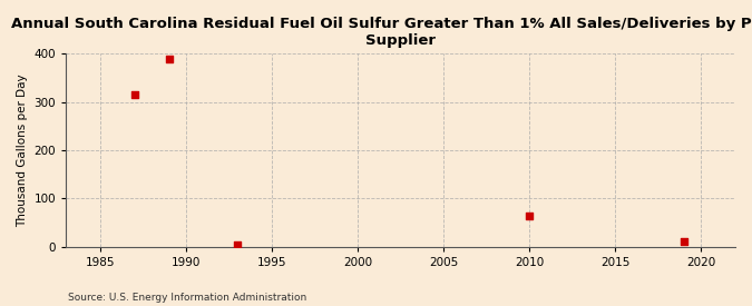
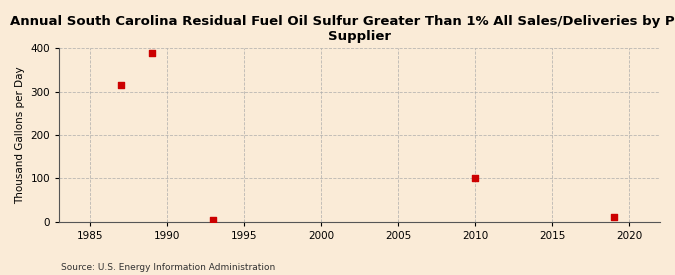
2010: 65 -> 100
